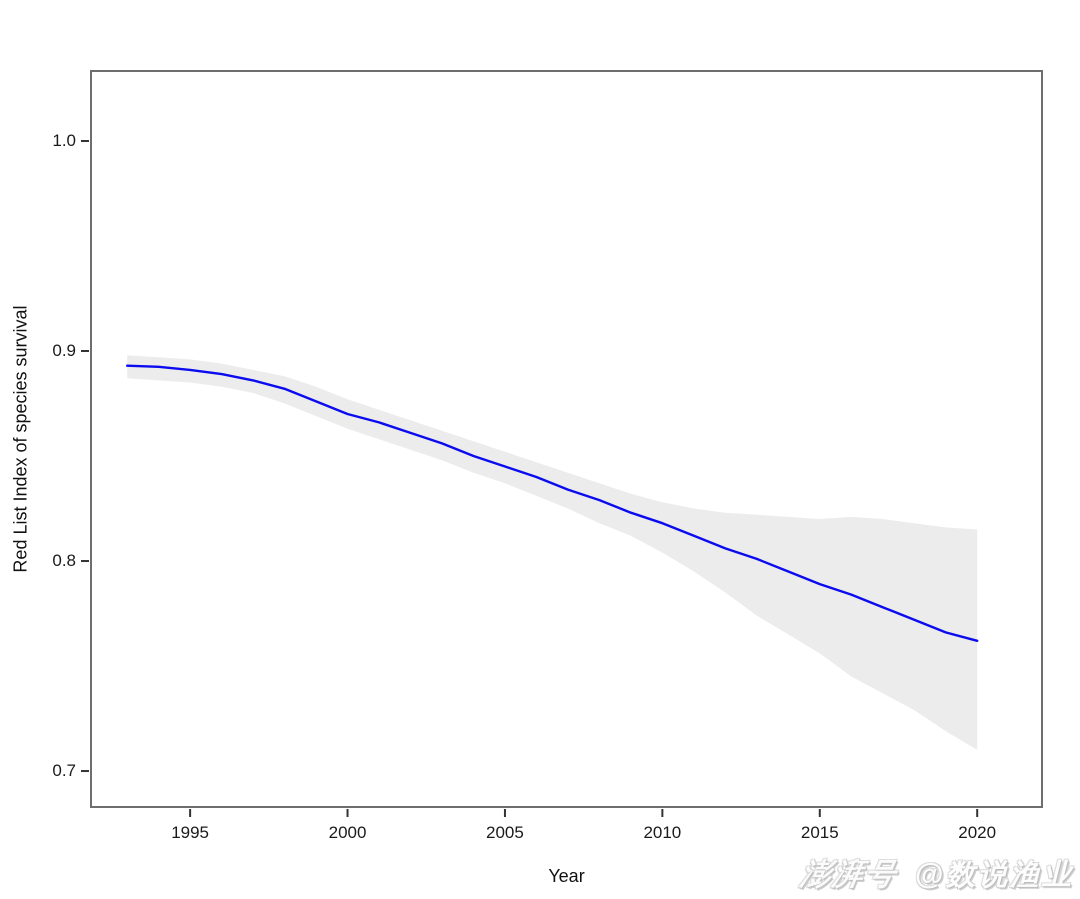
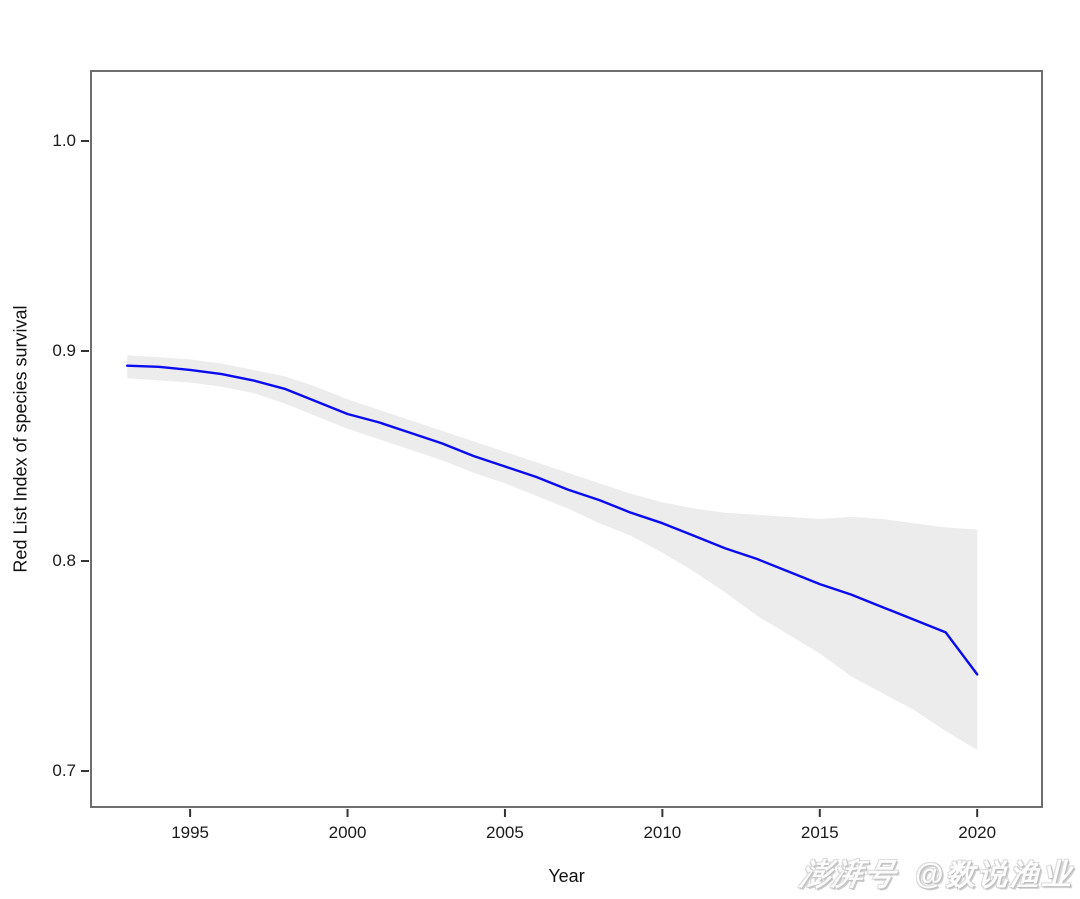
2020: 0.762 -> 0.746
